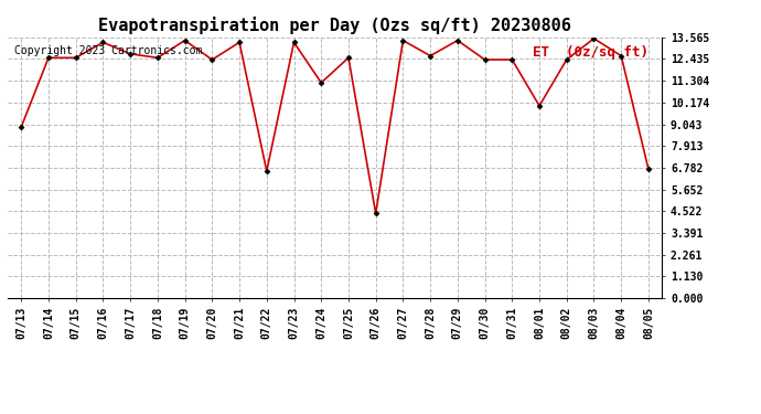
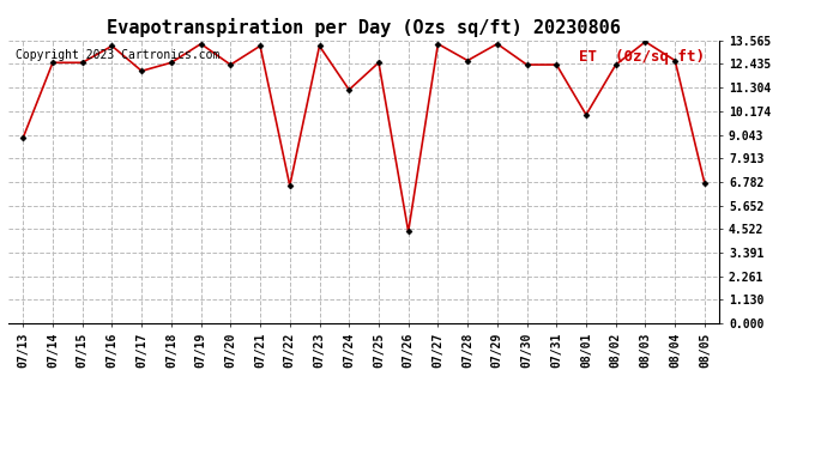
07/17: 12.7 -> 12.1
